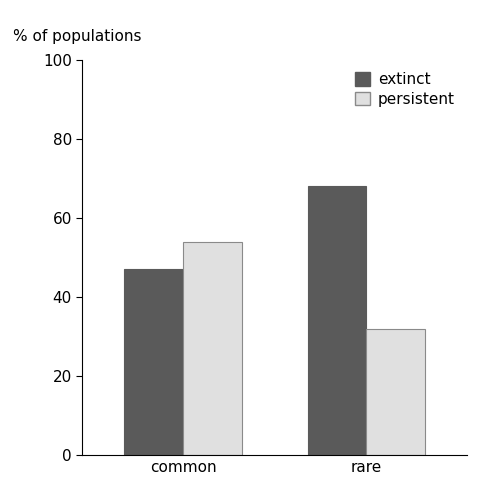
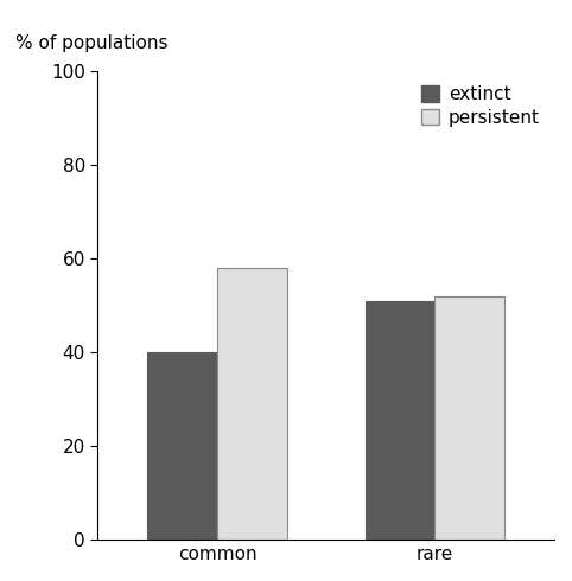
extinct/common: 47 -> 40
persistent/common: 54 -> 58
extinct/rare: 68 -> 51
persistent/rare: 32 -> 52
